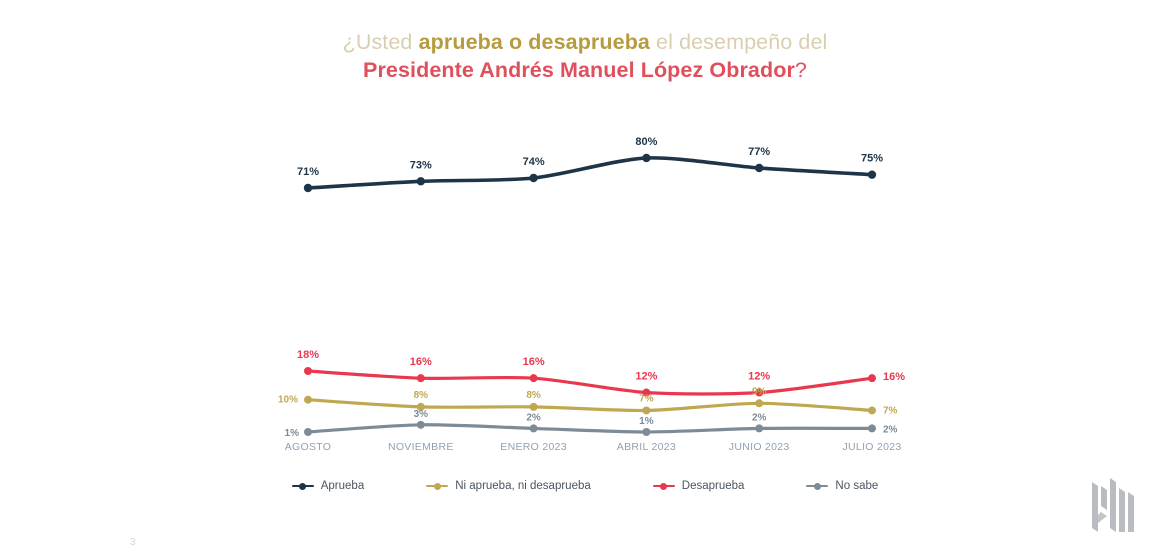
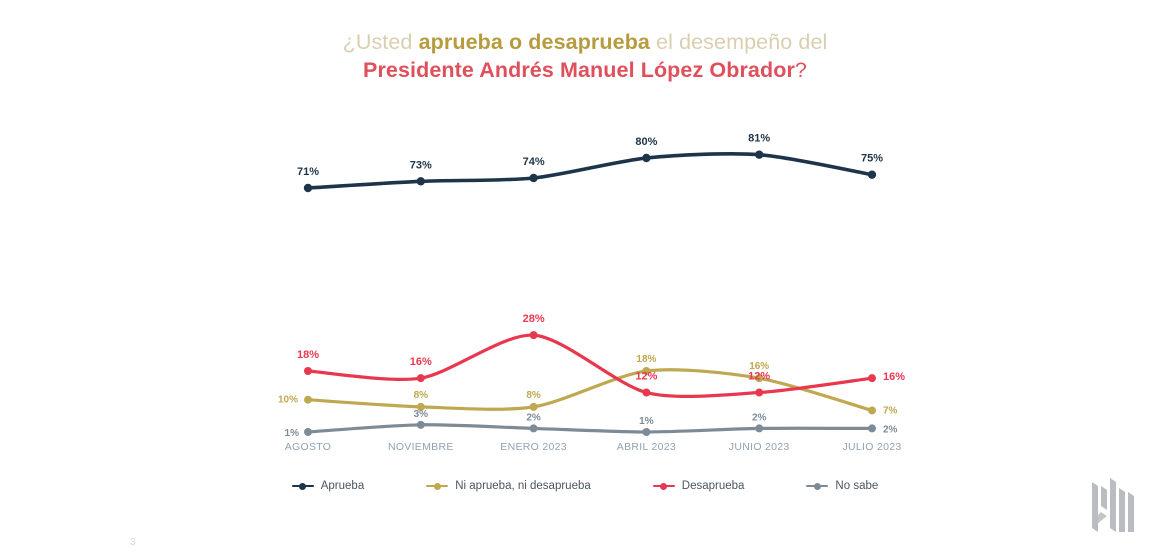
Desaprueba/ENERO 2023: 16% -> 28%
Ni aprueba, ni desaprueba/ABRIL 2023: 7% -> 18%
Aprueba/JUNIO 2023: 77% -> 81%
Ni aprueba, ni desaprueba/JUNIO 2023: 9% -> 16%
